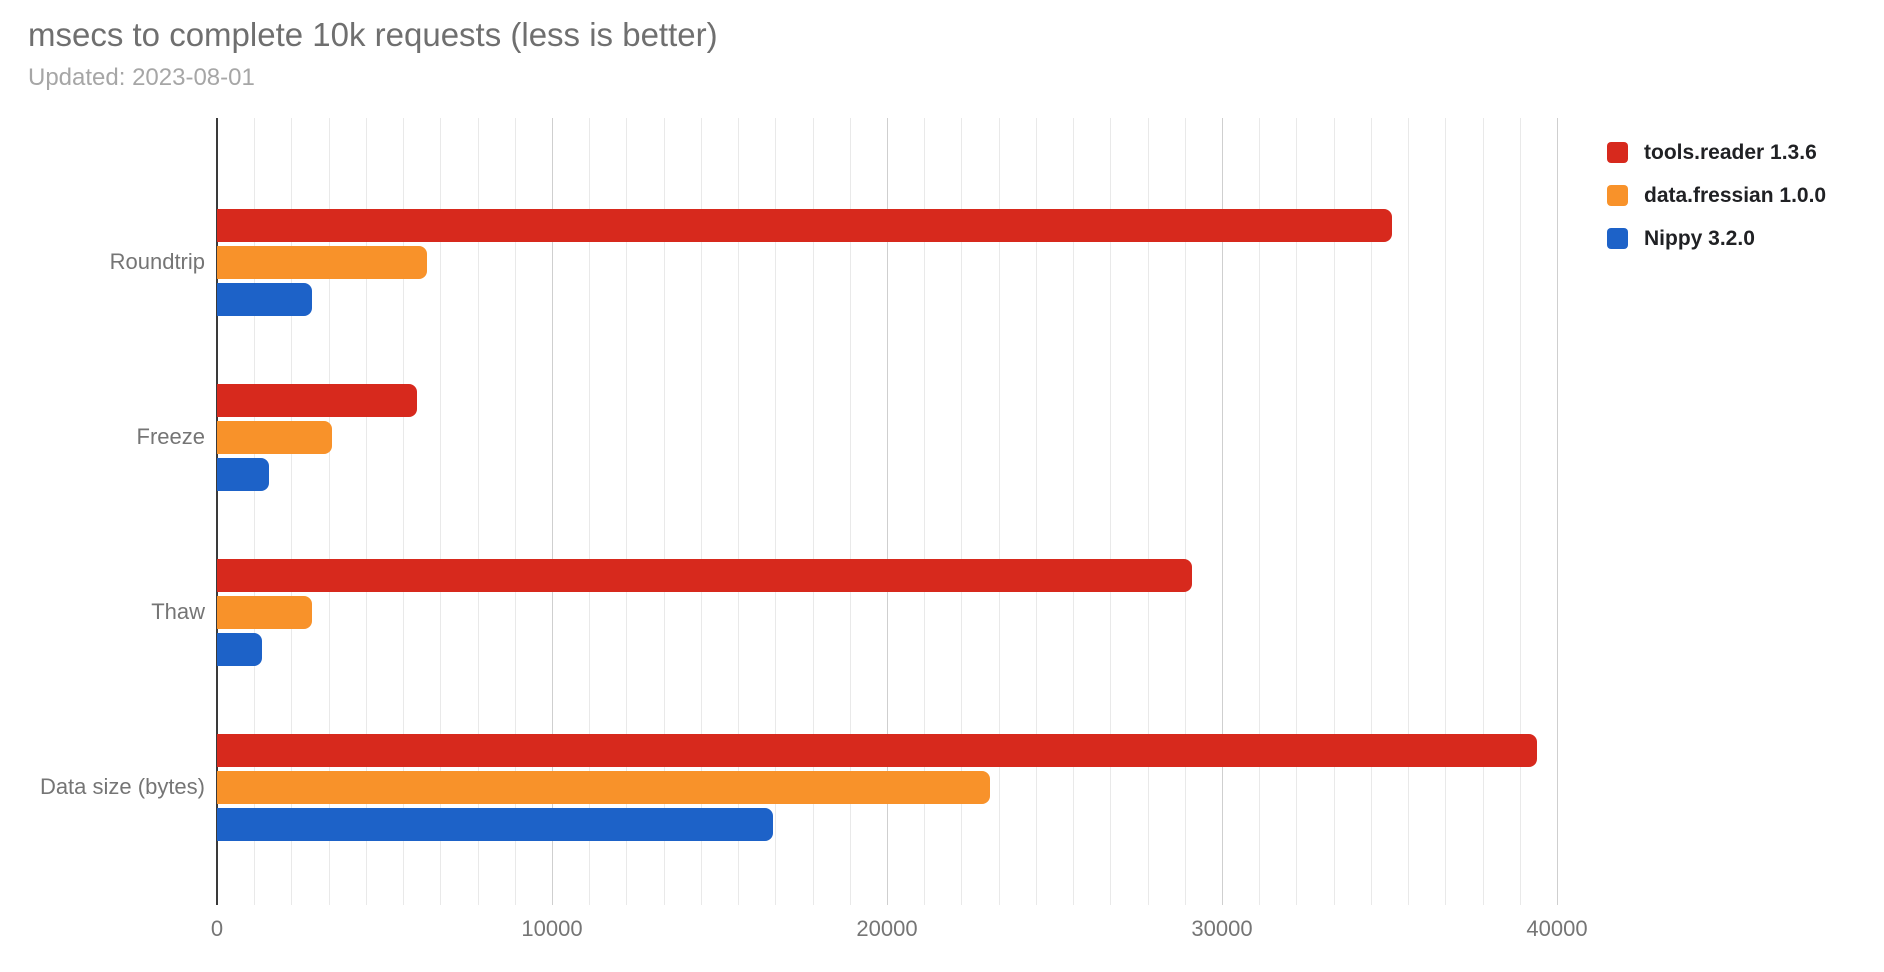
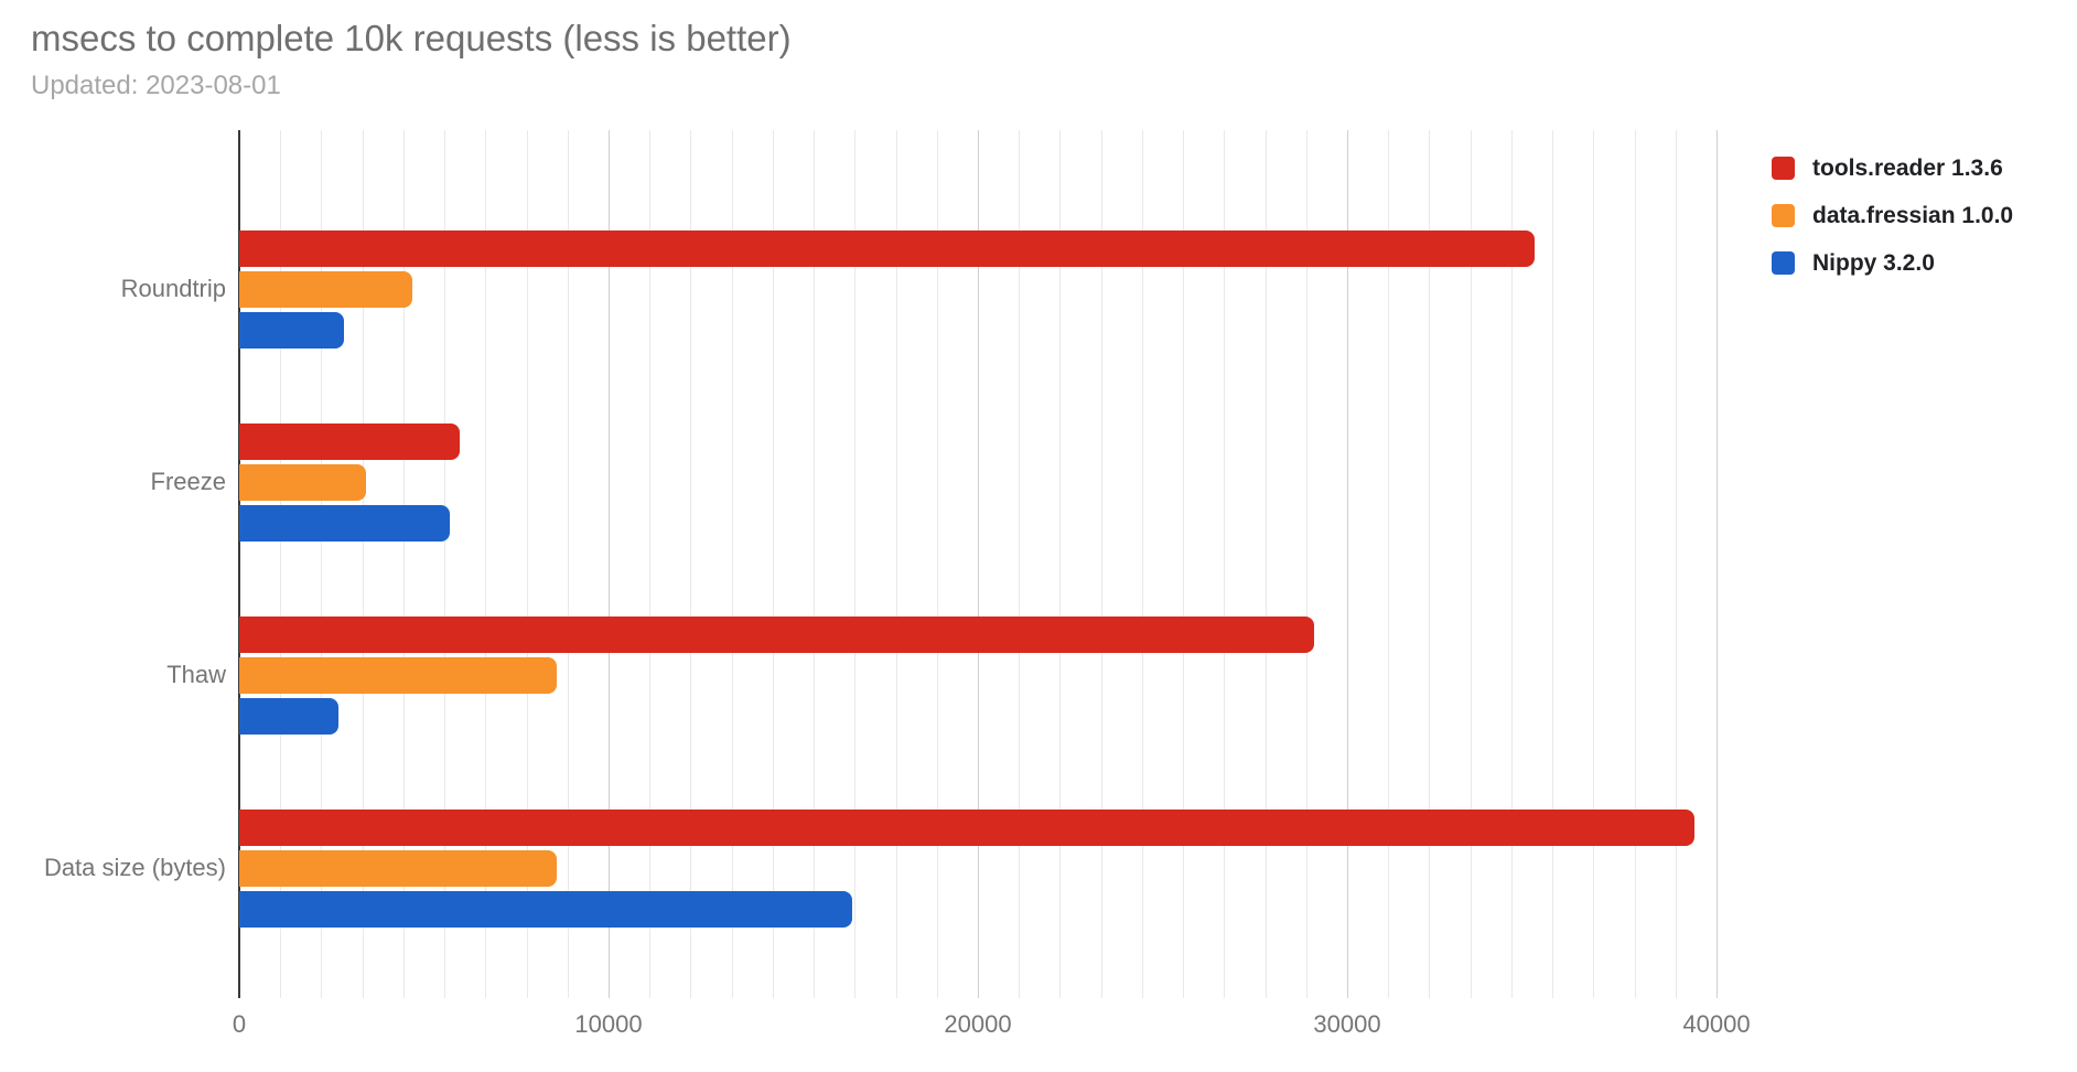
data.fressian 1.0.0/Roundtrip: 6300 -> 4700
Nippy 3.2.0/Freeze: 1500 -> 5700
data.fressian 1.0.0/Thaw: 2800 -> 8600
Nippy 3.2.0/Thaw: 1300 -> 2700
data.fressian 1.0.0/Data size (bytes): 23100 -> 8600
